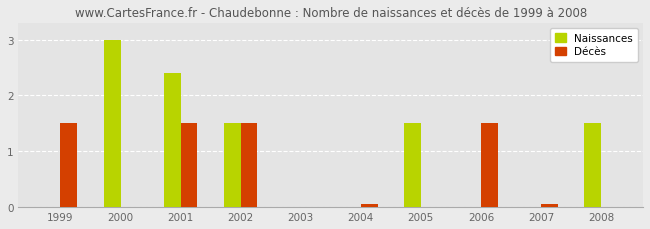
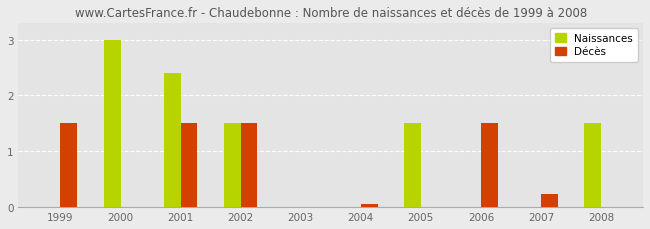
Décès/2007: 0.05 -> 0.24
